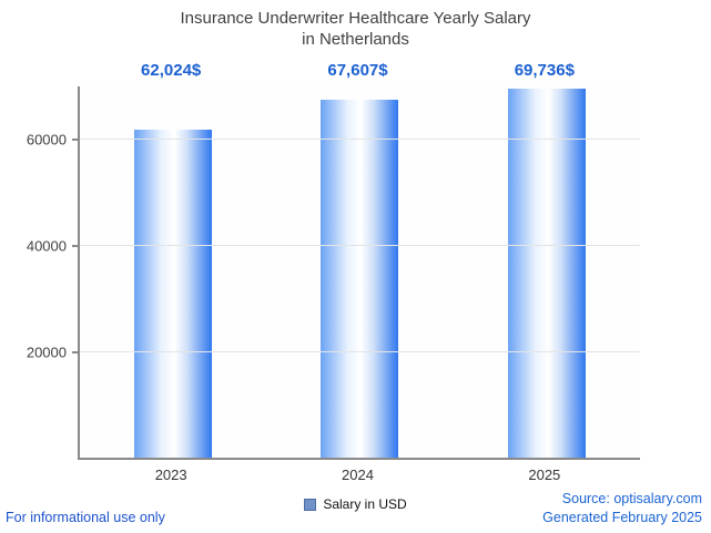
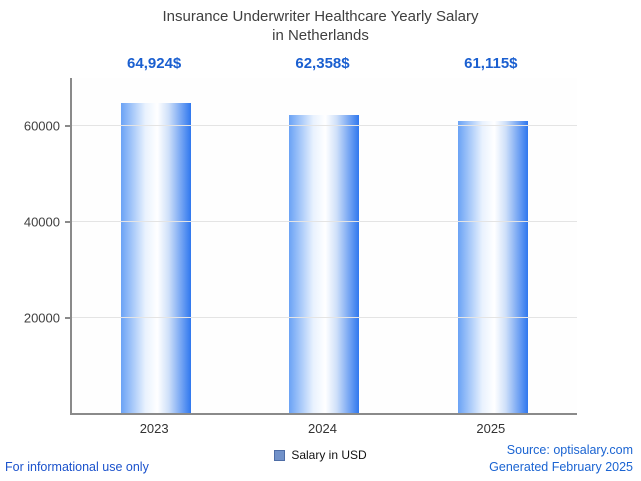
2023: 62,024 -> 64,924
2024: 67,607 -> 62,358
2025: 69,736 -> 61,115
